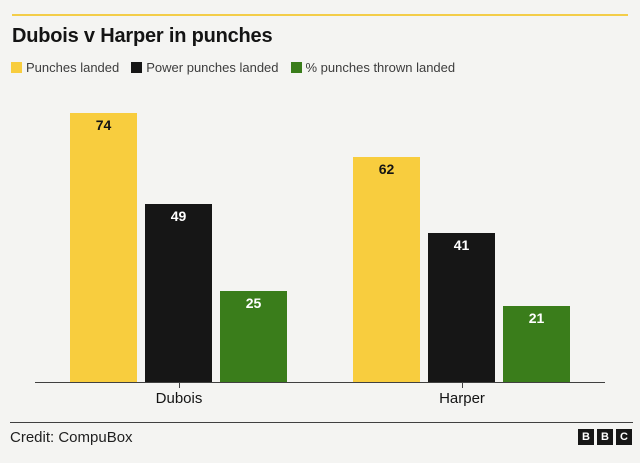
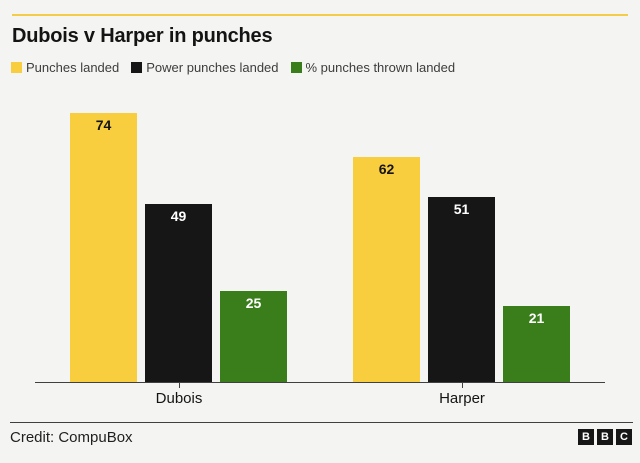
Power punches landed/Harper: 41 -> 51
